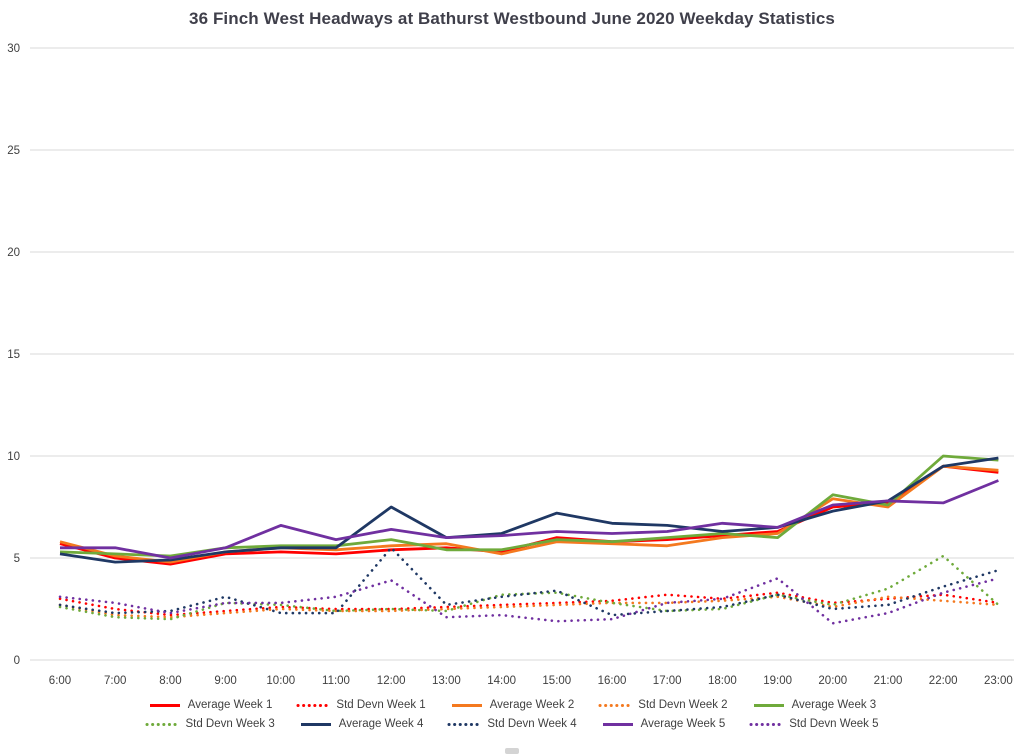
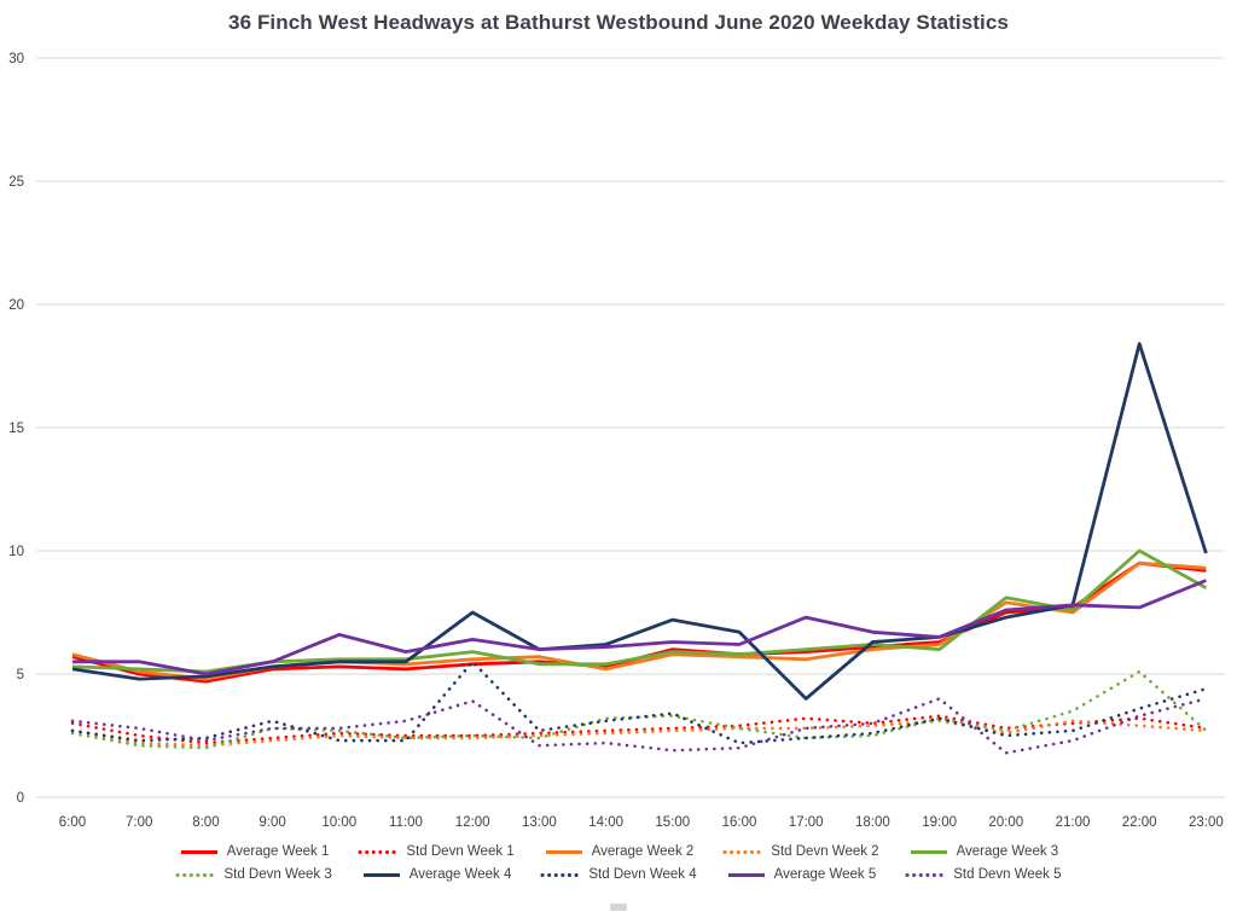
Average Week 4/17:00: 6.6 -> 4.0
Average Week 5/17:00: 6.3 -> 7.3
Average Week 4/22:00: 9.5 -> 18.4
Average Week 3/23:00: 9.8 -> 8.5
